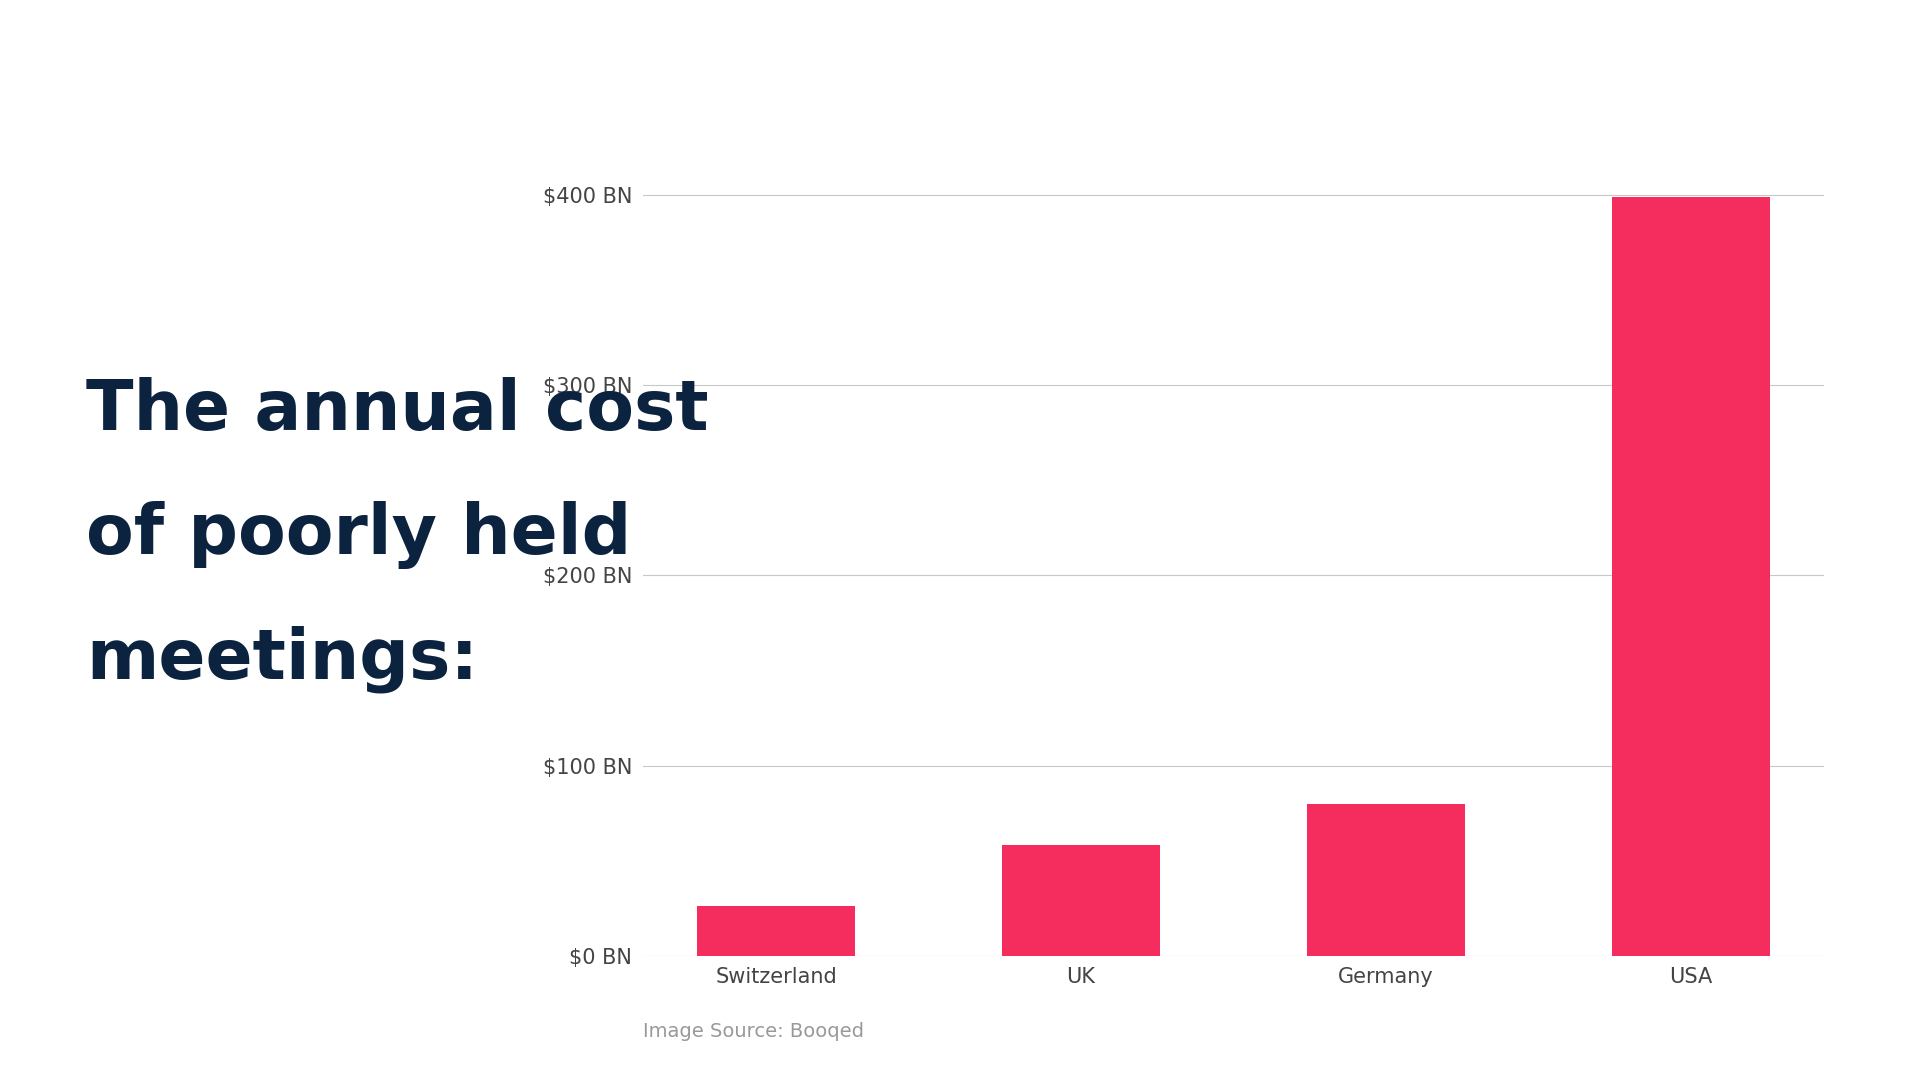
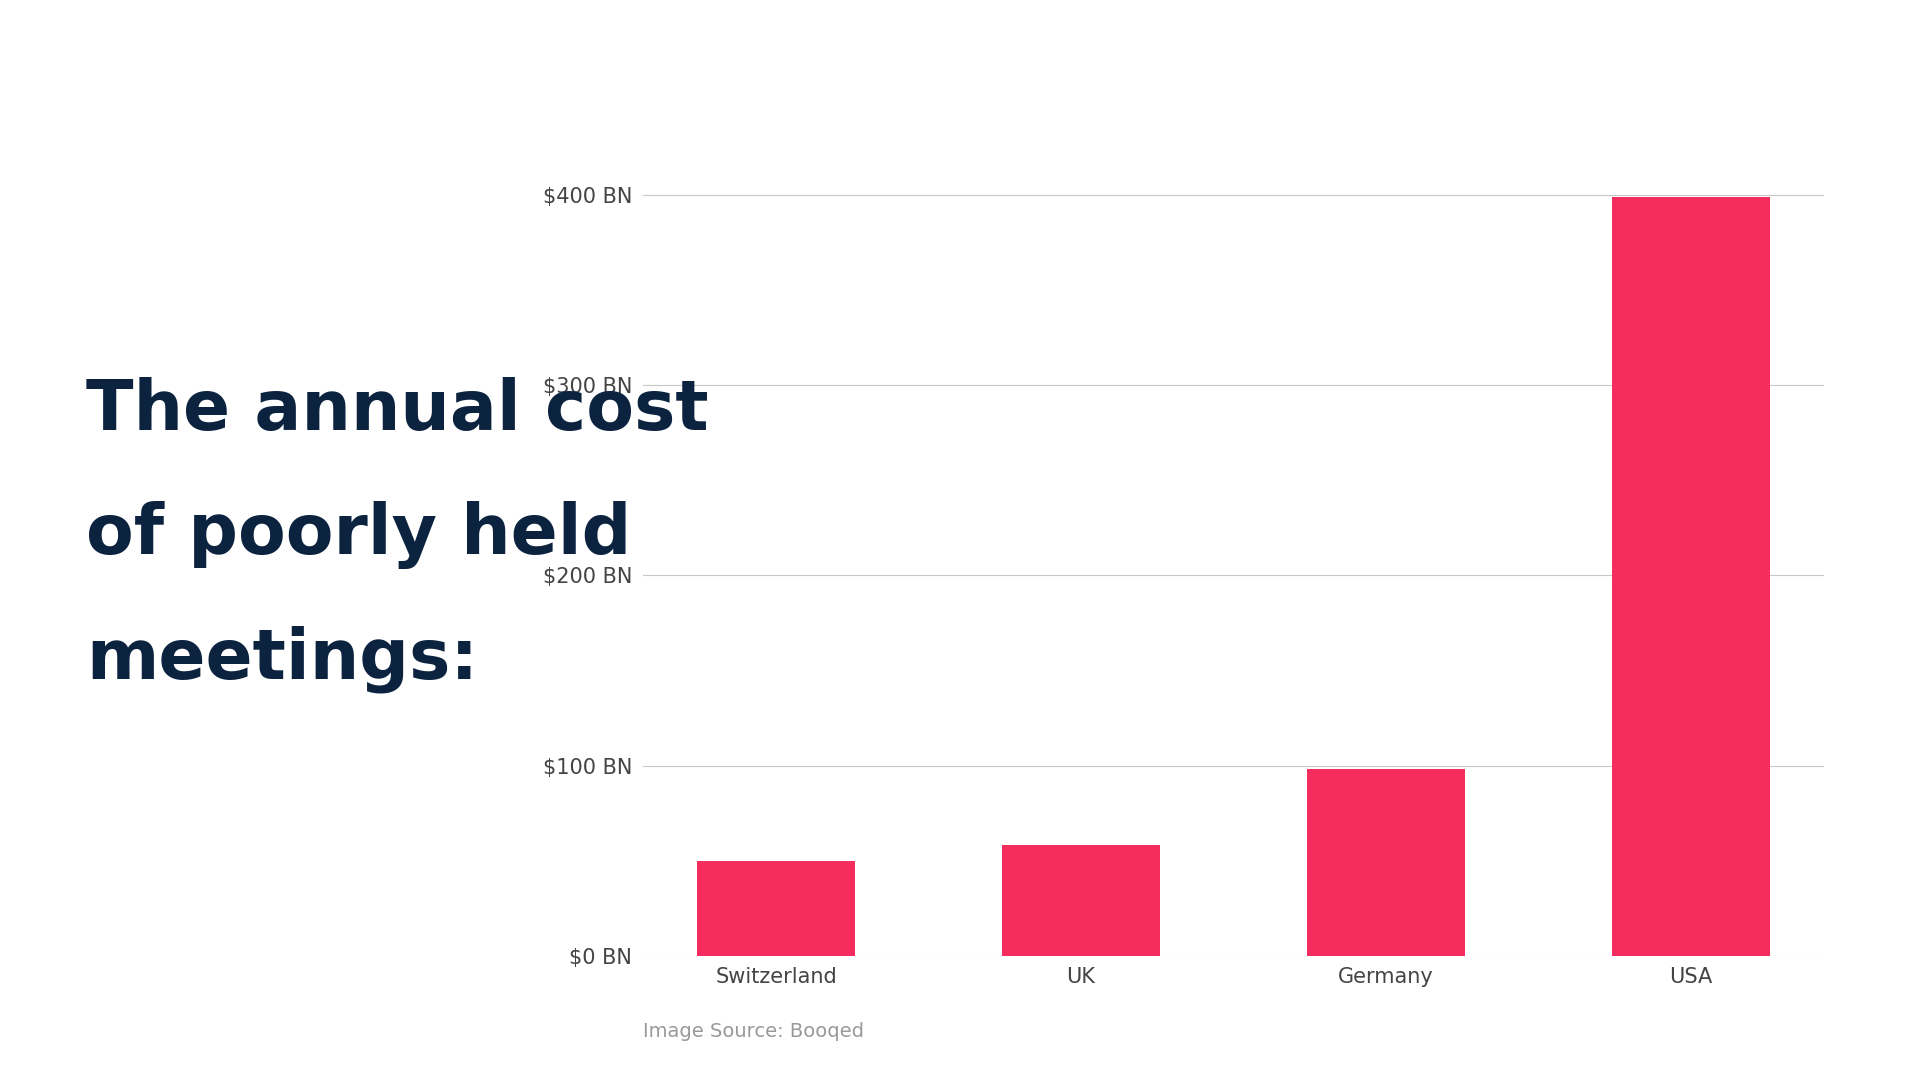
Switzerland: $26 BN -> $50 BN
Germany: $80 BN -> $98 BN
